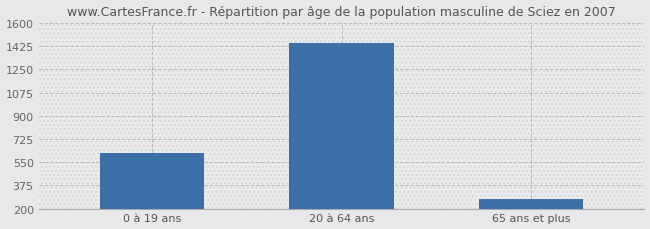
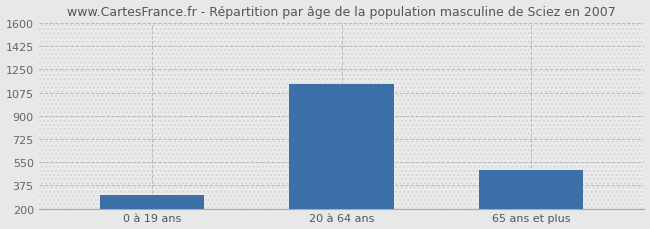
0 à 19 ans: 620 -> 300
20 à 64 ans: 1450 -> 1140
65 ans et plus: 270 -> 490
